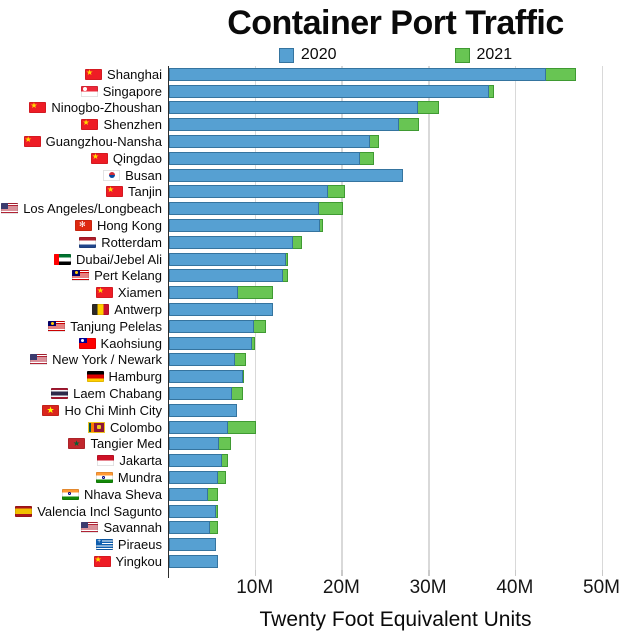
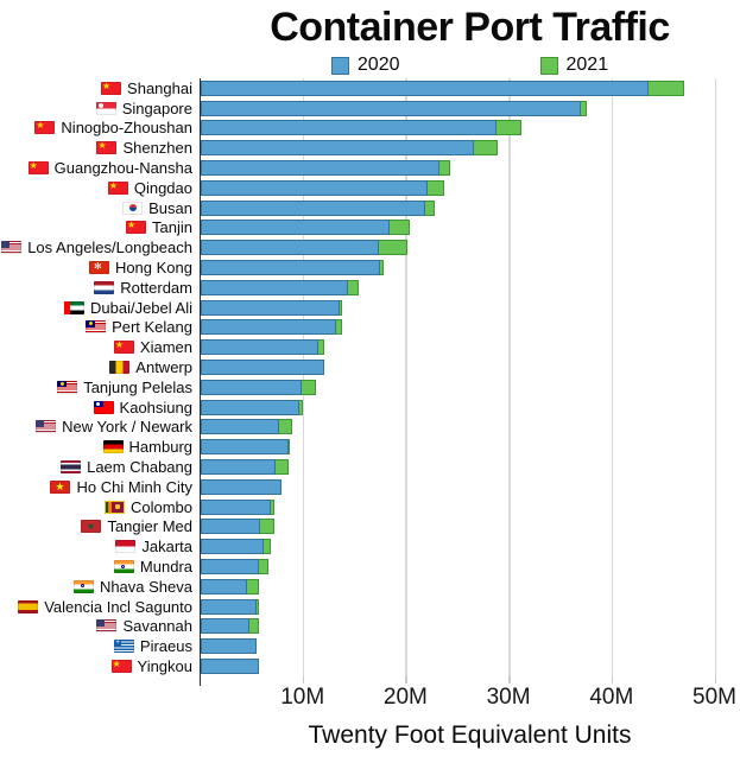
2020/Busan: 27M -> 22M
2020/Xiamen: 8M -> 11M
2021/Colombo: 10M -> 7M
